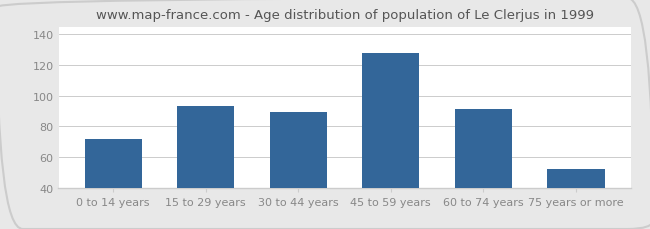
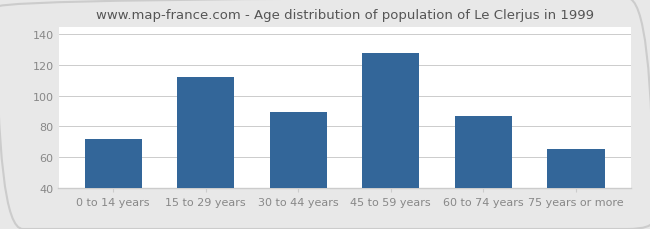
15 to 29 years: 93 -> 112
60 to 74 years: 91 -> 87
75 years or more: 52 -> 65
